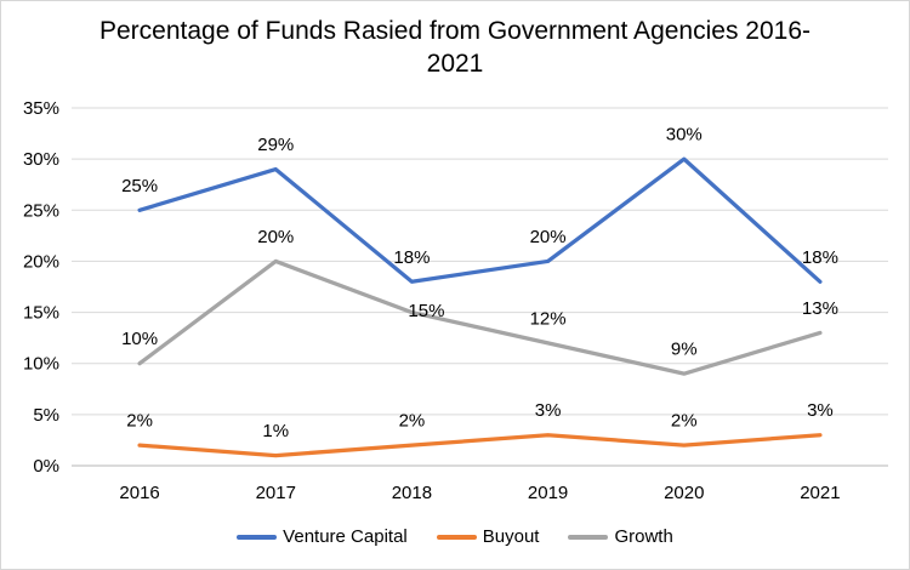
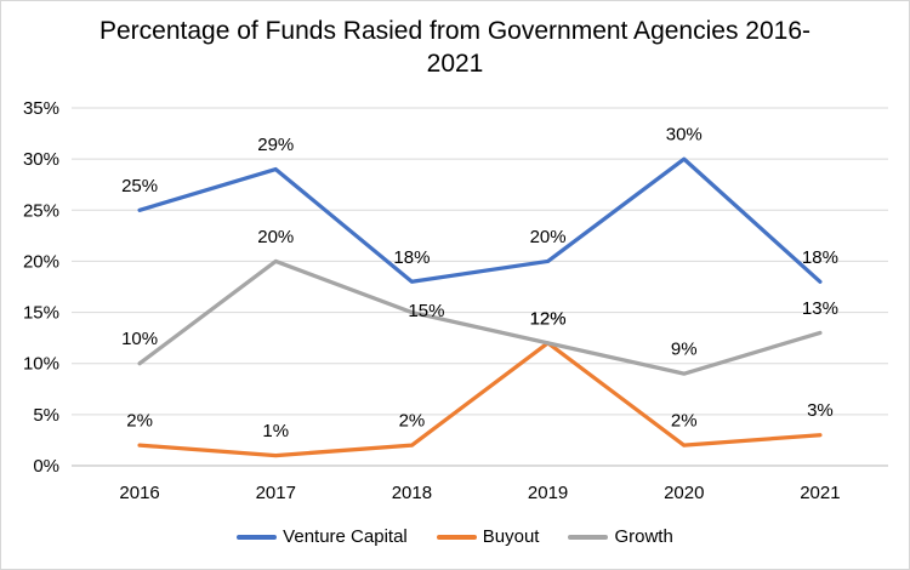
Buyout/2019: 3% -> 12%
